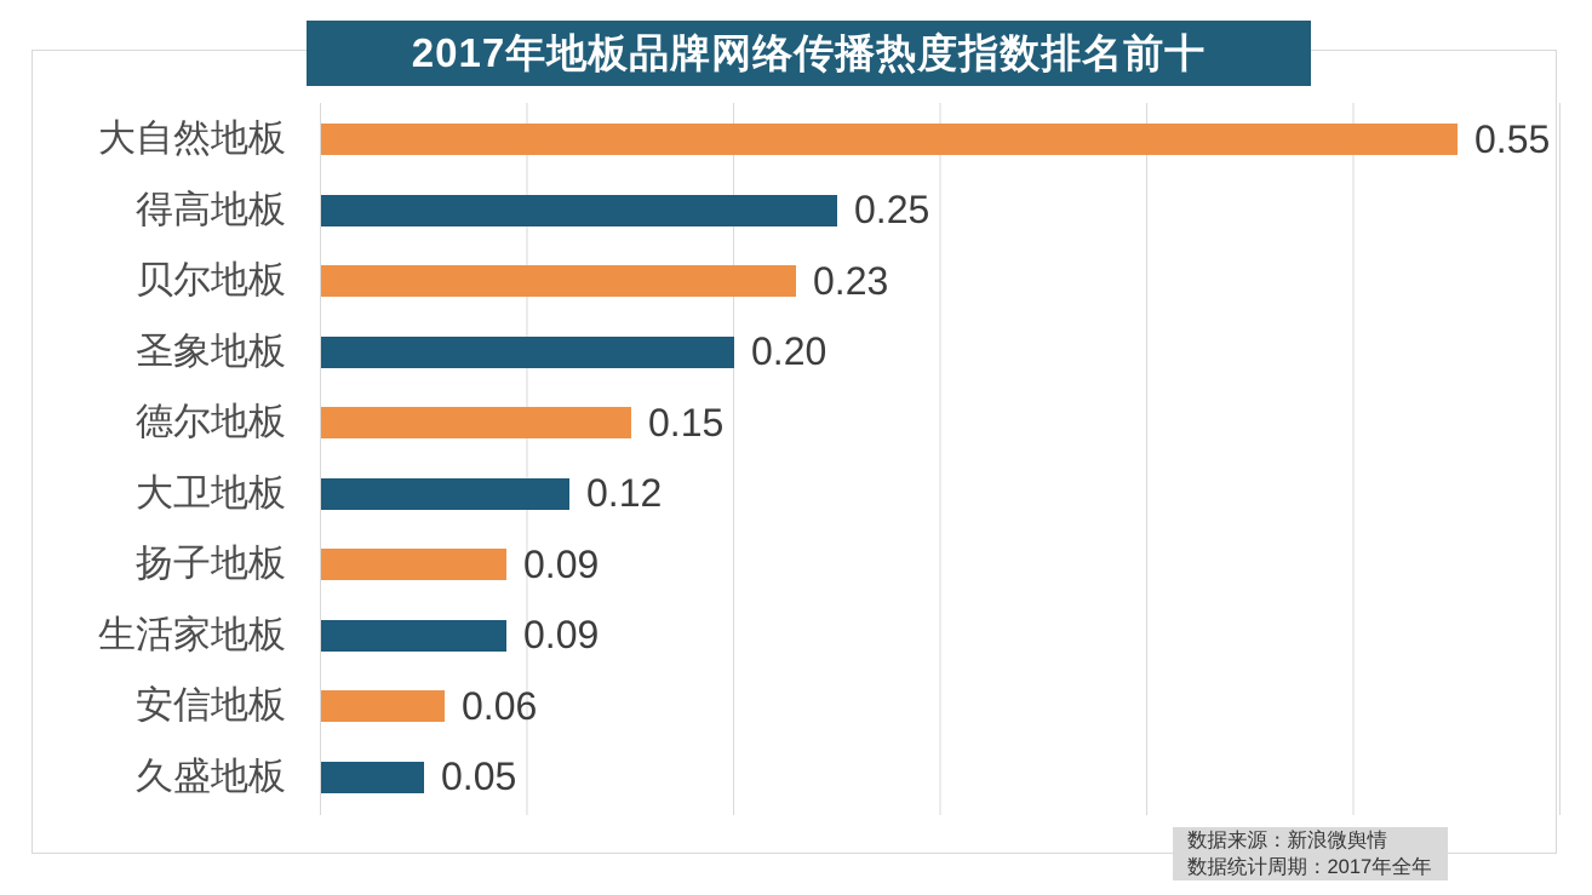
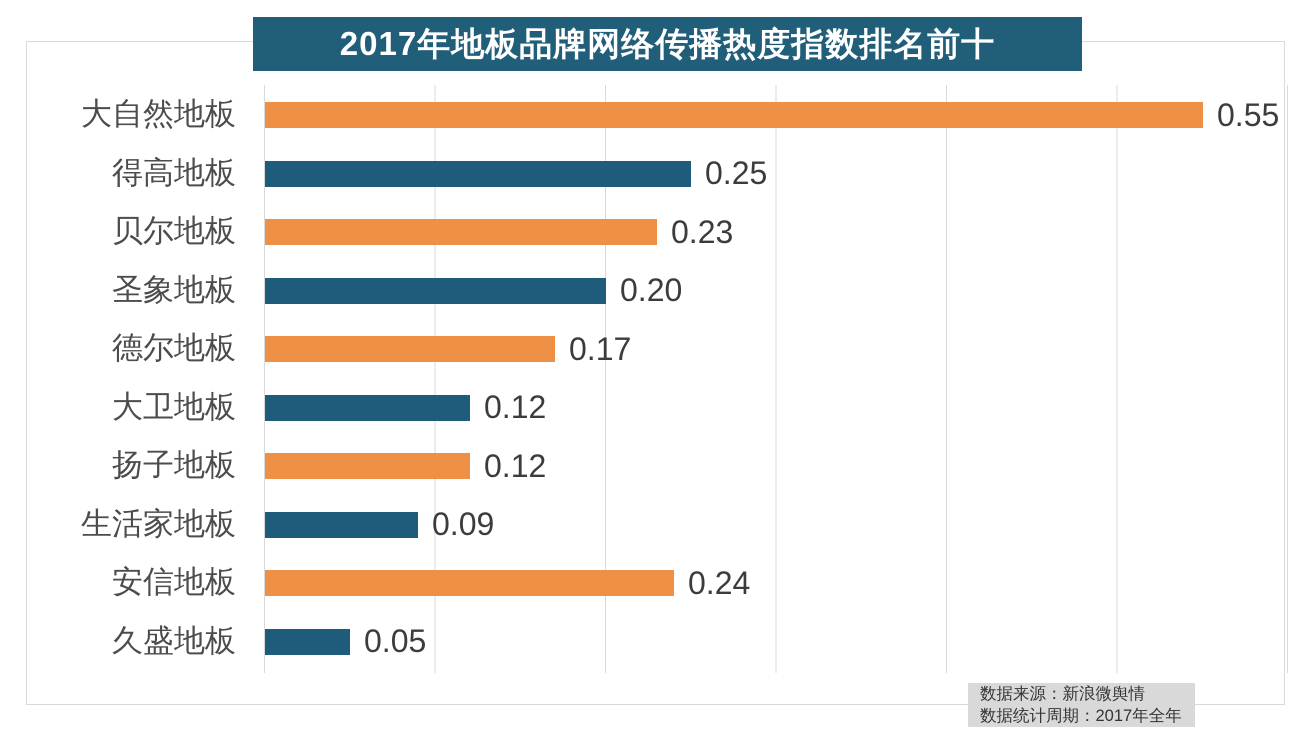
德尔地板: 0.15 -> 0.17
扬子地板: 0.09 -> 0.12
安信地板: 0.06 -> 0.24
